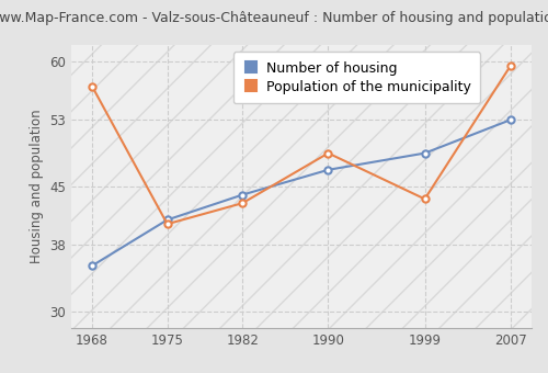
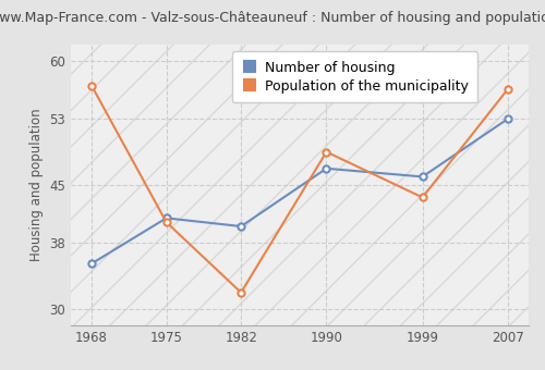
Number of housing/1982: 44.0 -> 40.0
Population of the municipality/1982: 43.0 -> 32.0
Number of housing/1999: 49.0 -> 46.0
Population of the municipality/2007: 59.5 -> 56.6
